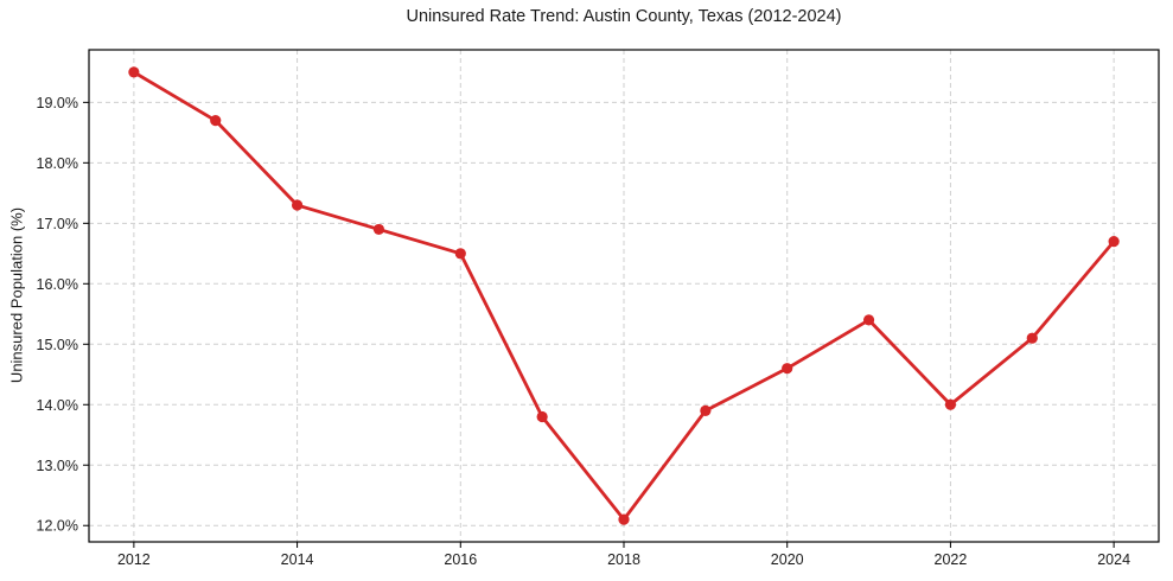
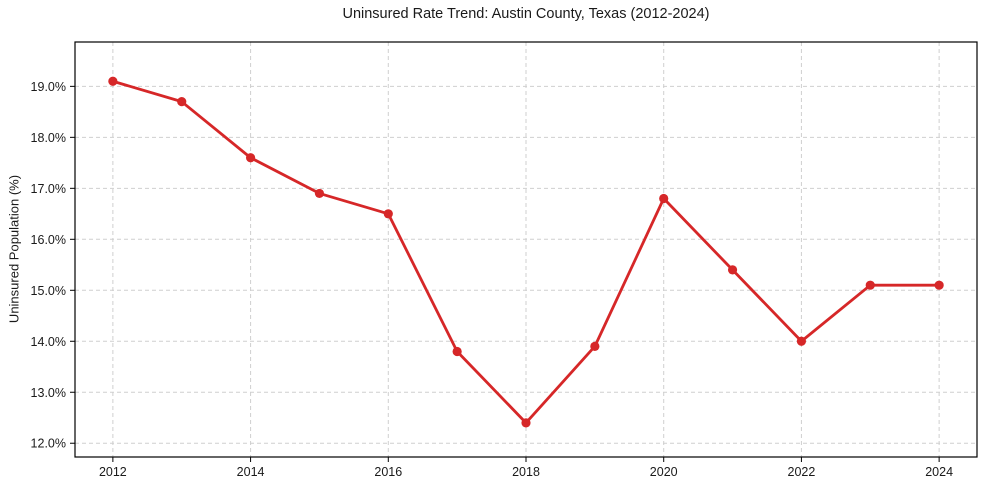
2012: 19.5% -> 19.1%
2014: 17.3% -> 17.6%
2018: 12.1% -> 12.4%
2020: 14.6% -> 16.8%
2024: 16.7% -> 15.1%
